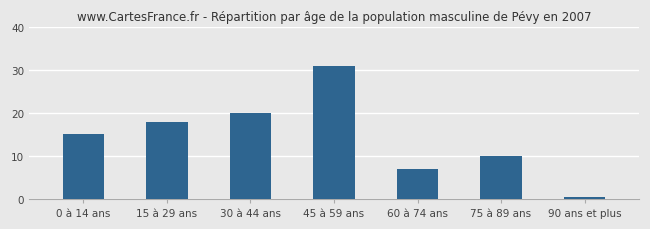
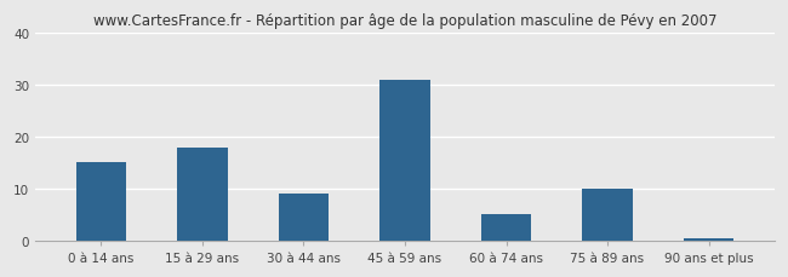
30 à 44 ans: 20.0 -> 9.0
60 à 74 ans: 7.0 -> 5.0
